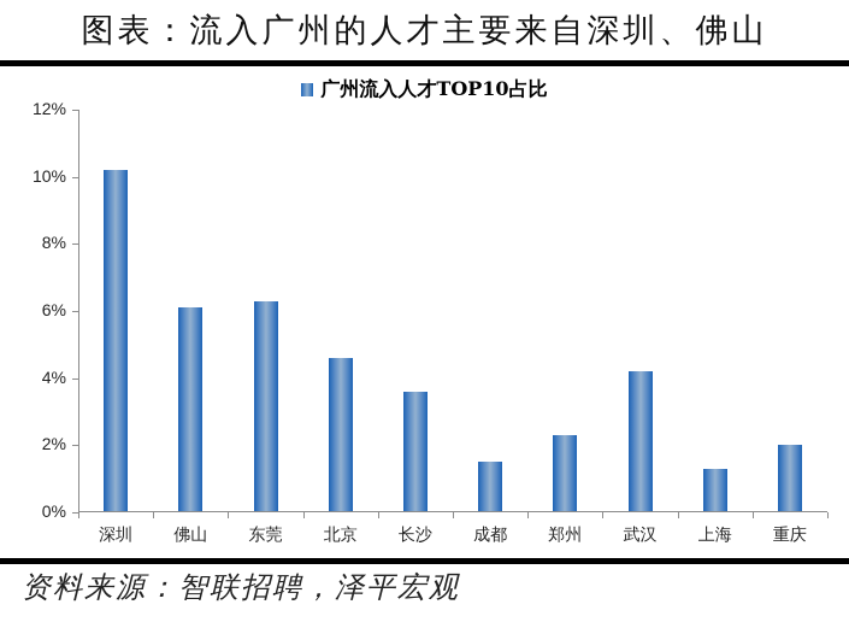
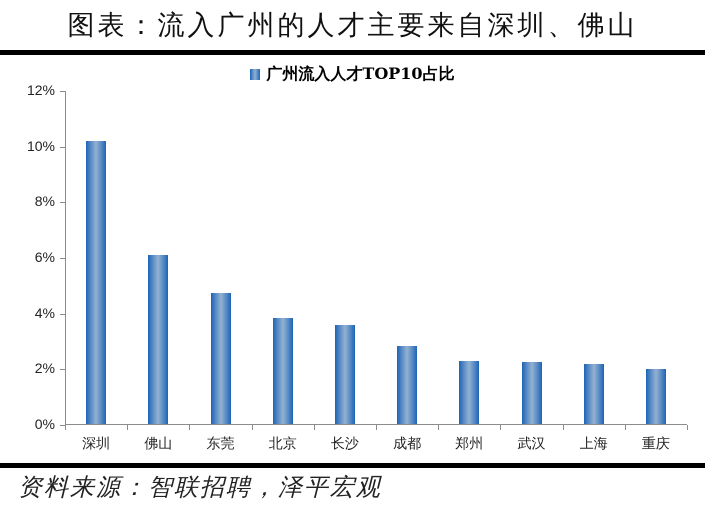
东莞: 6.3% -> 4.8%
北京: 4.6% -> 3.9%
成都: 1.5% -> 2.9%
武汉: 4.2% -> 2.2%
上海: 1.3% -> 2.2%
